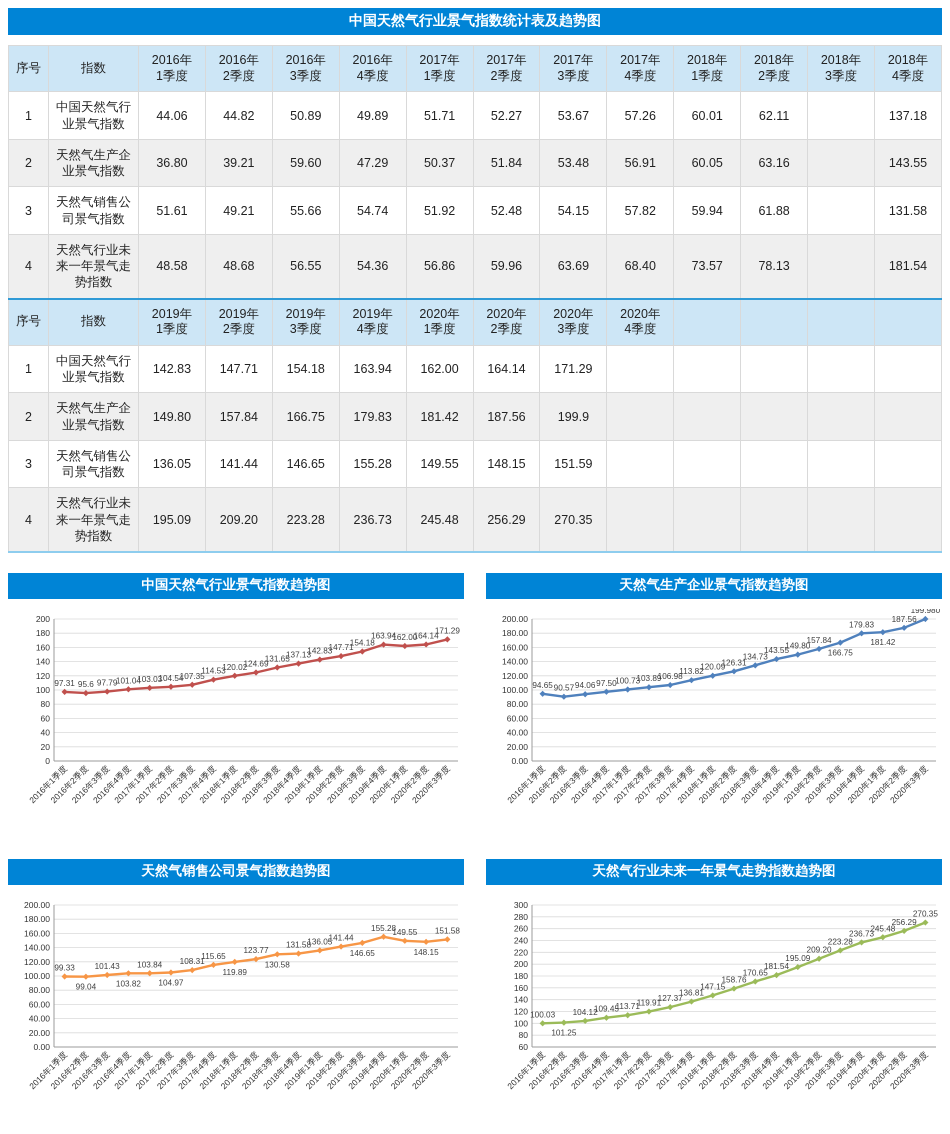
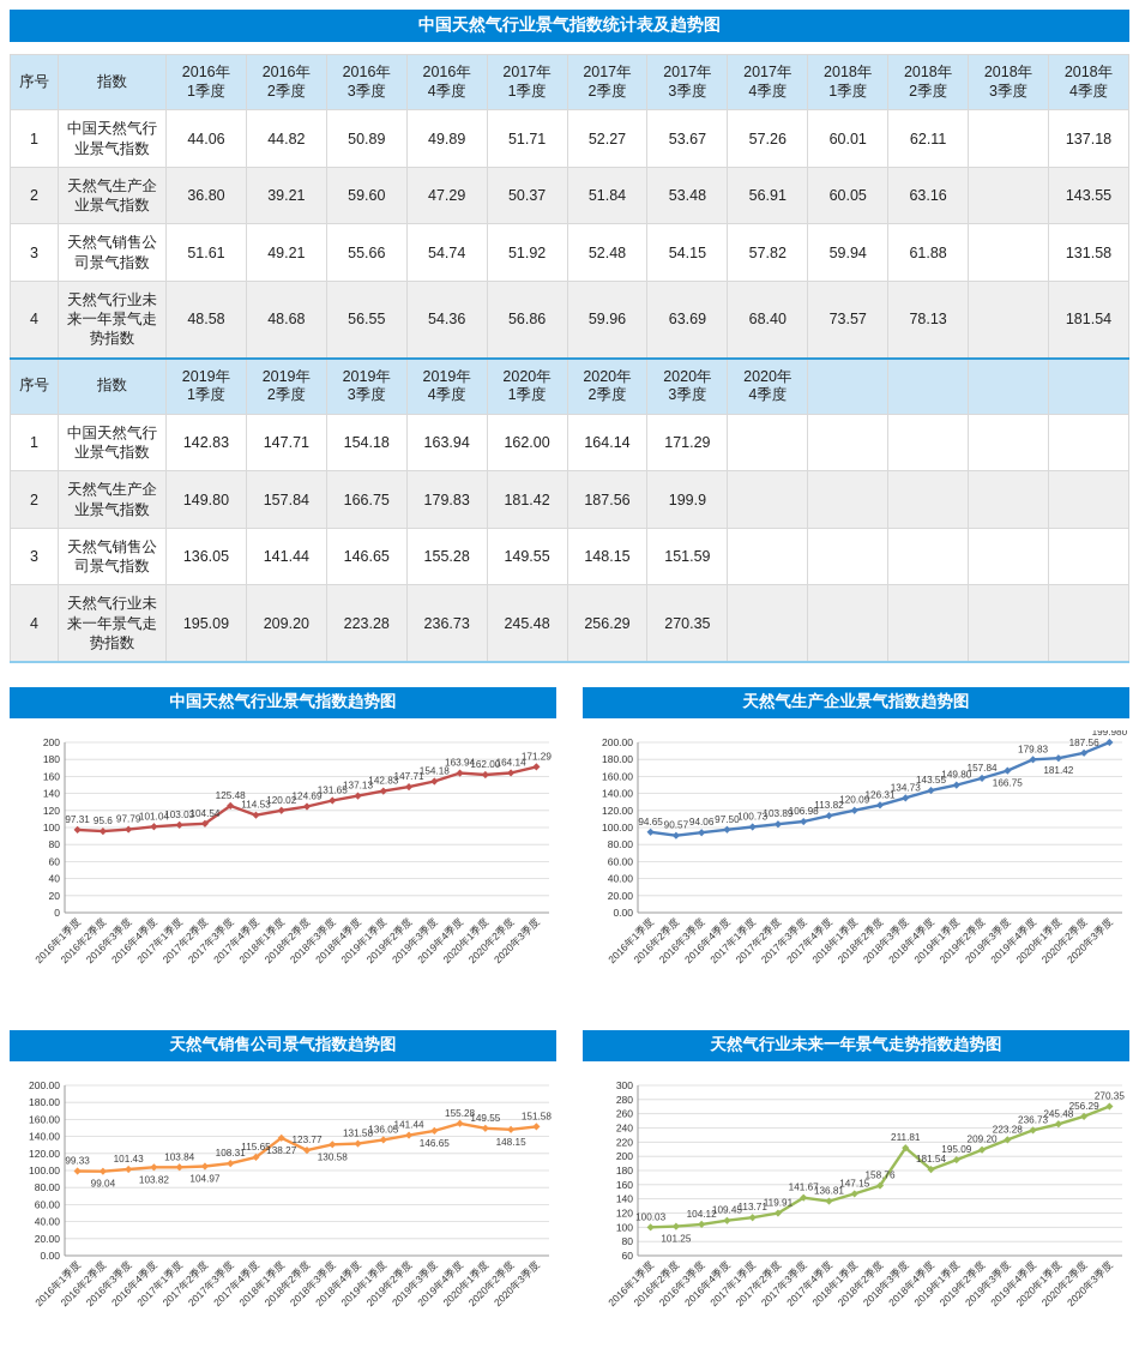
中国天然气行业景气指数趋势图/2017年3季度: 107.35 -> 125.48
天然气销售公司景气指数趋势图/2018年1季度: 119.89 -> 138.27
天然气行业未来一年景气走势指数趋势图/2017年3季度: 127.37 -> 141.67
天然气行业未来一年景气走势指数趋势图/2018年3季度: 170.65 -> 211.81
